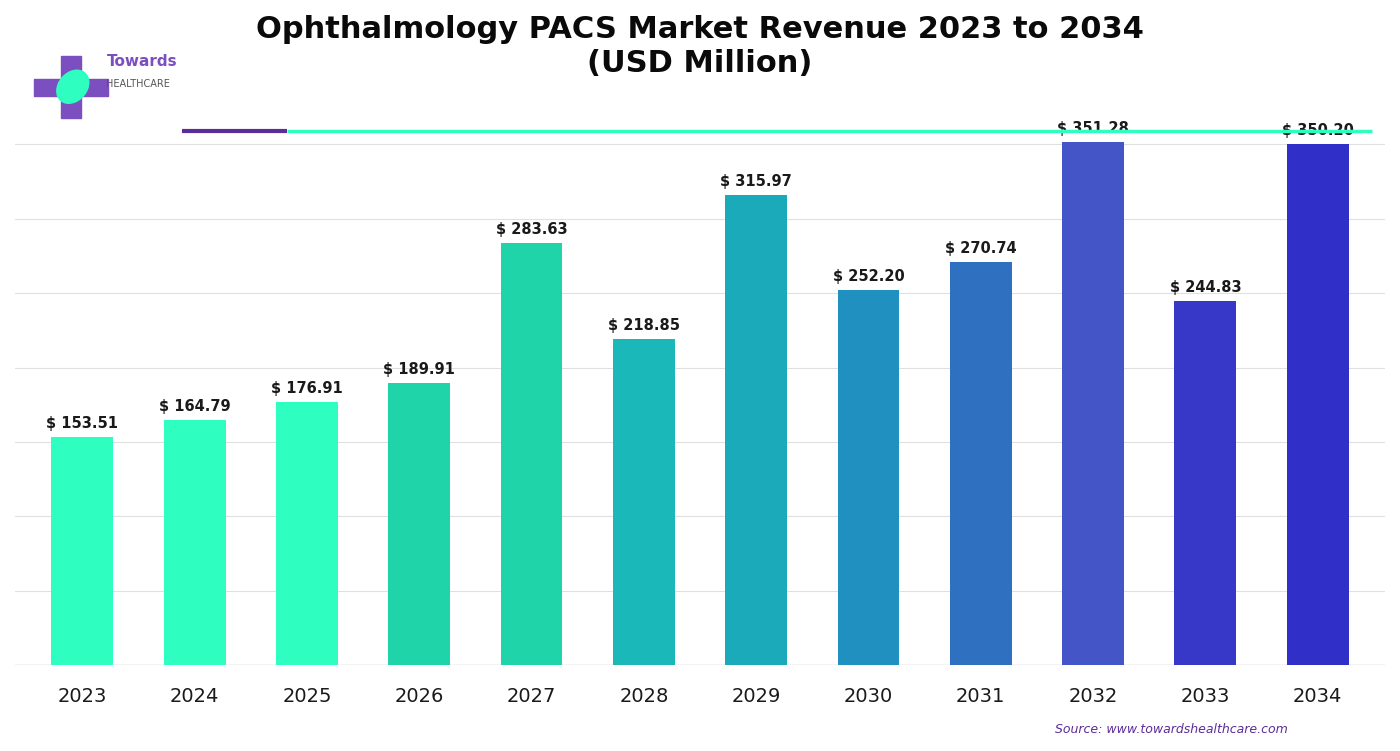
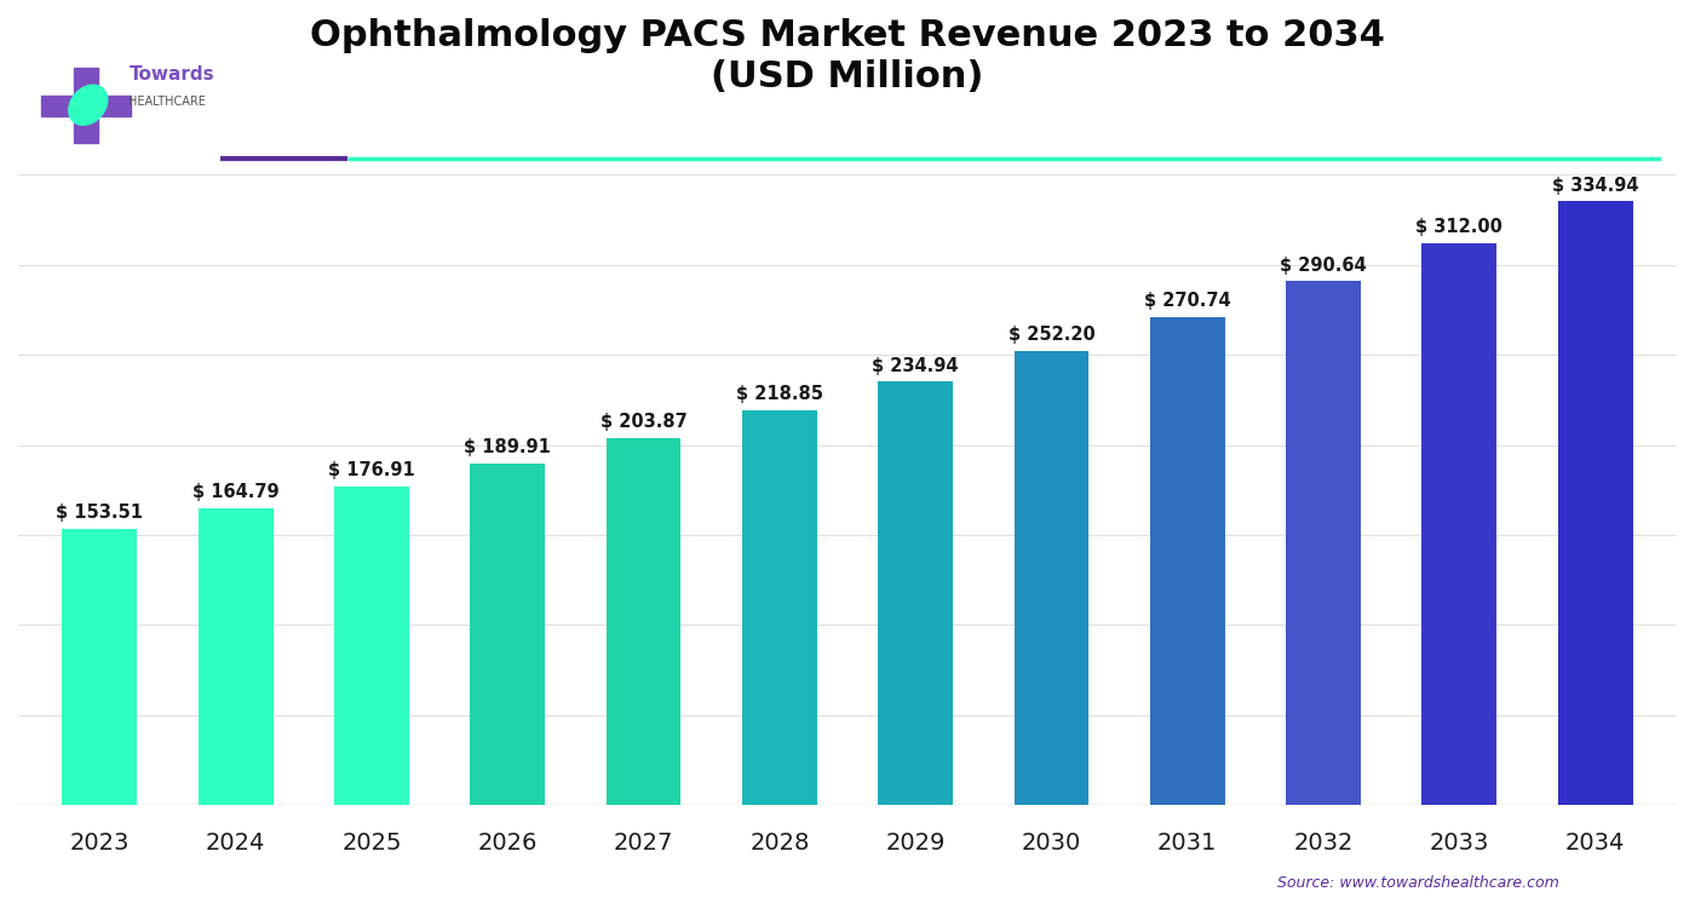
2027: 283.63 -> 203.87
2029: 315.97 -> 234.94
2032: 351.28 -> 290.64
2033: 244.83 -> 312.00
2034: 350.20 -> 334.94
